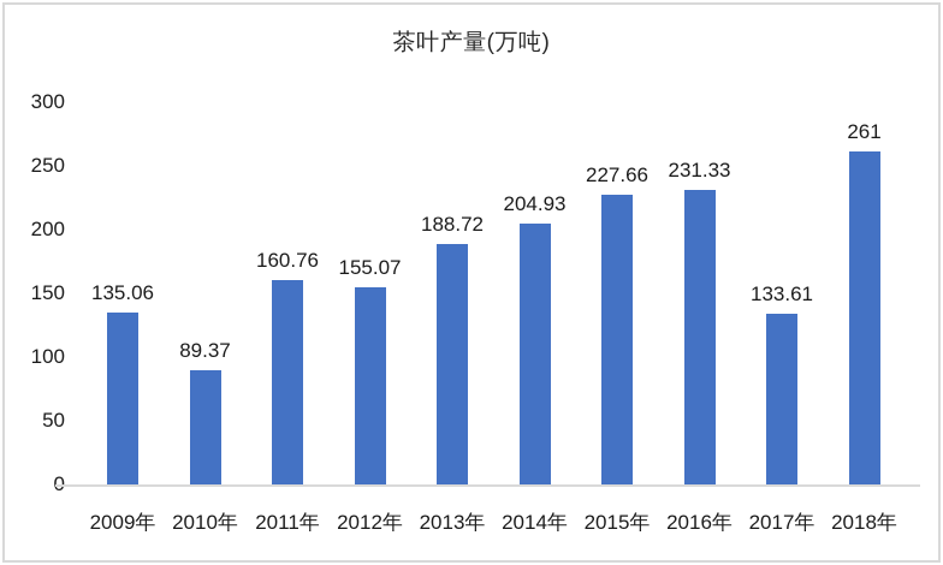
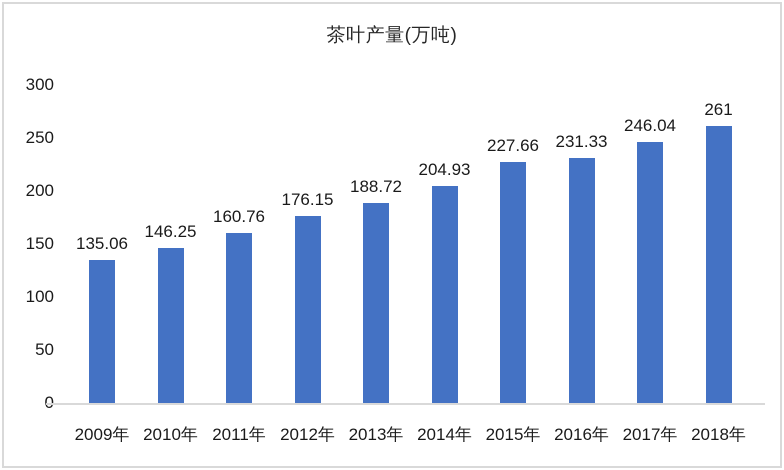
2010年: 89.37 -> 146.25
2012年: 155.07 -> 176.15
2017年: 133.61 -> 246.04
